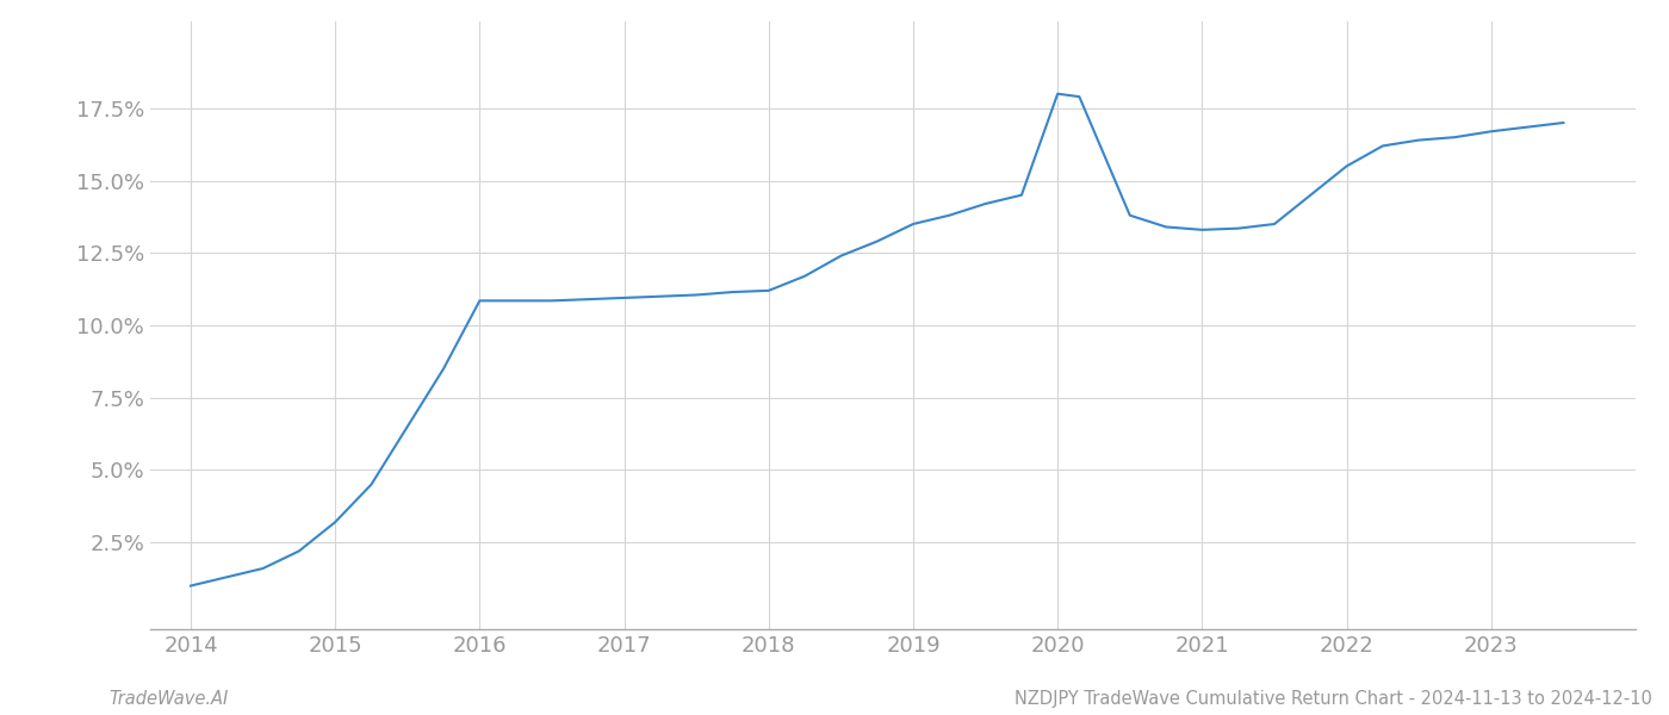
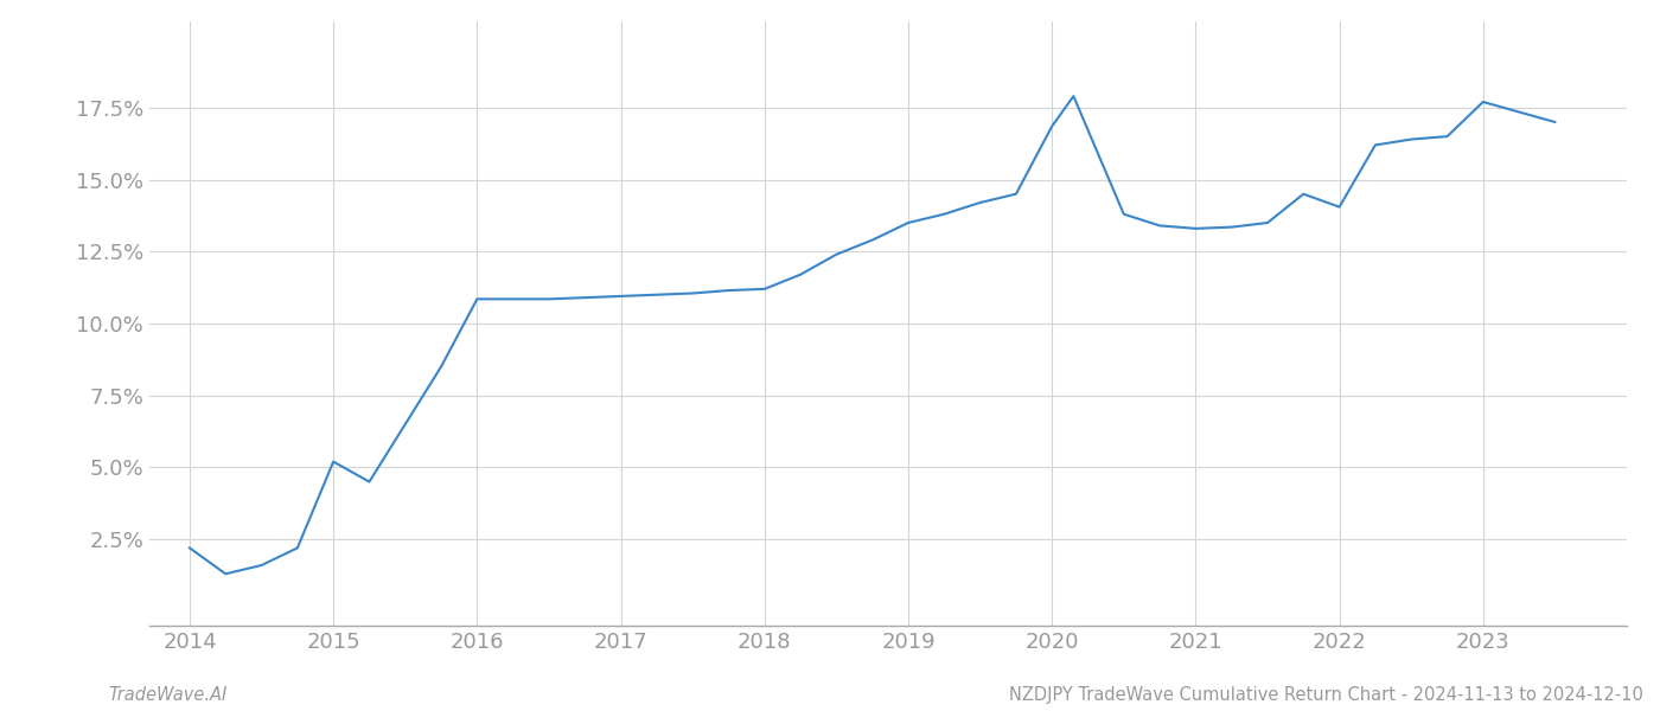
2014: 1.00% -> 2.20%
2015: 3.20% -> 5.20%
2020: 18.00% -> 16.85%
2022: 15.50% -> 14.05%
2023: 16.70% -> 17.70%
